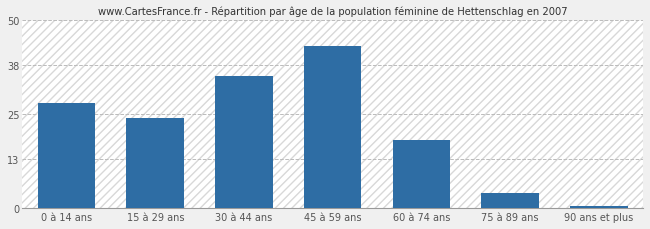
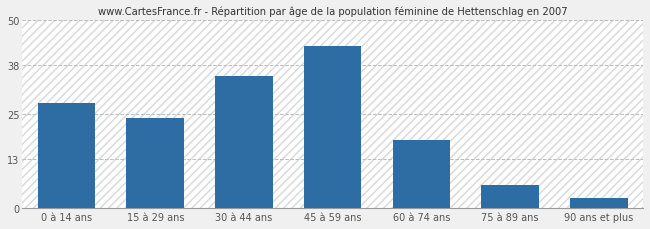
75 à 89 ans: 4.0 -> 6.0
90 ans et plus: 0.5 -> 2.5
